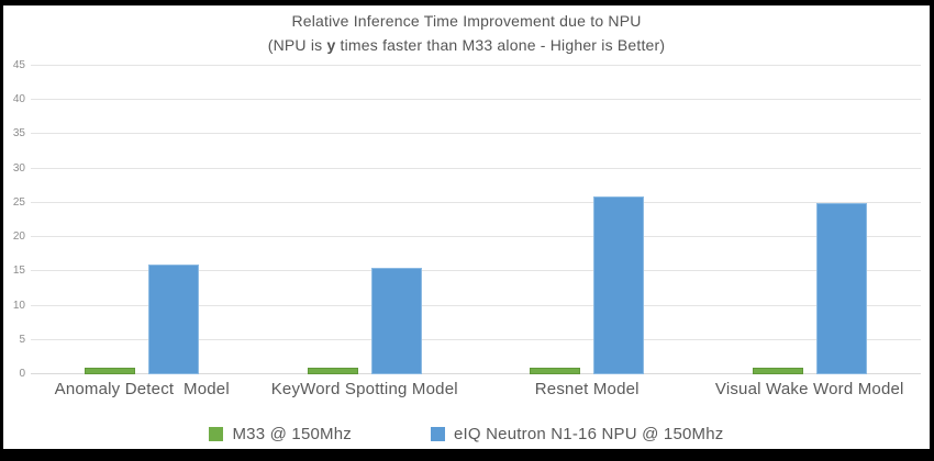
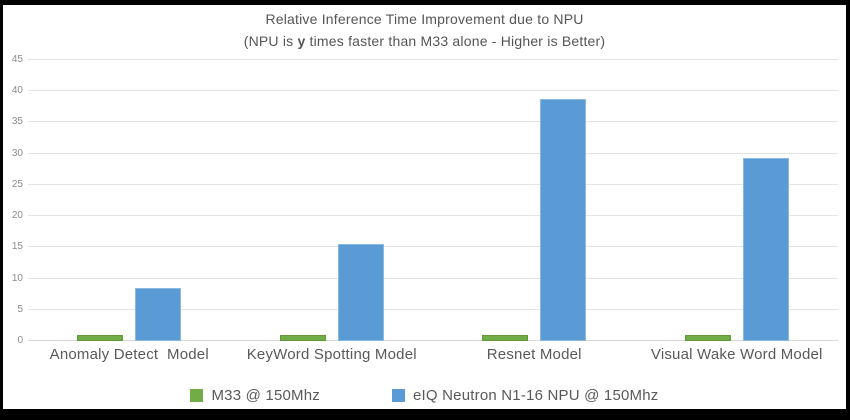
eIQ Neutron N1-16 NPU @ 150Mhz/Anomaly Detect Model: 16 -> 8
eIQ Neutron N1-16 NPU @ 150Mhz/Resnet Model: 26 -> 39
eIQ Neutron N1-16 NPU @ 150Mhz/Visual Wake Word Model: 25 -> 29
